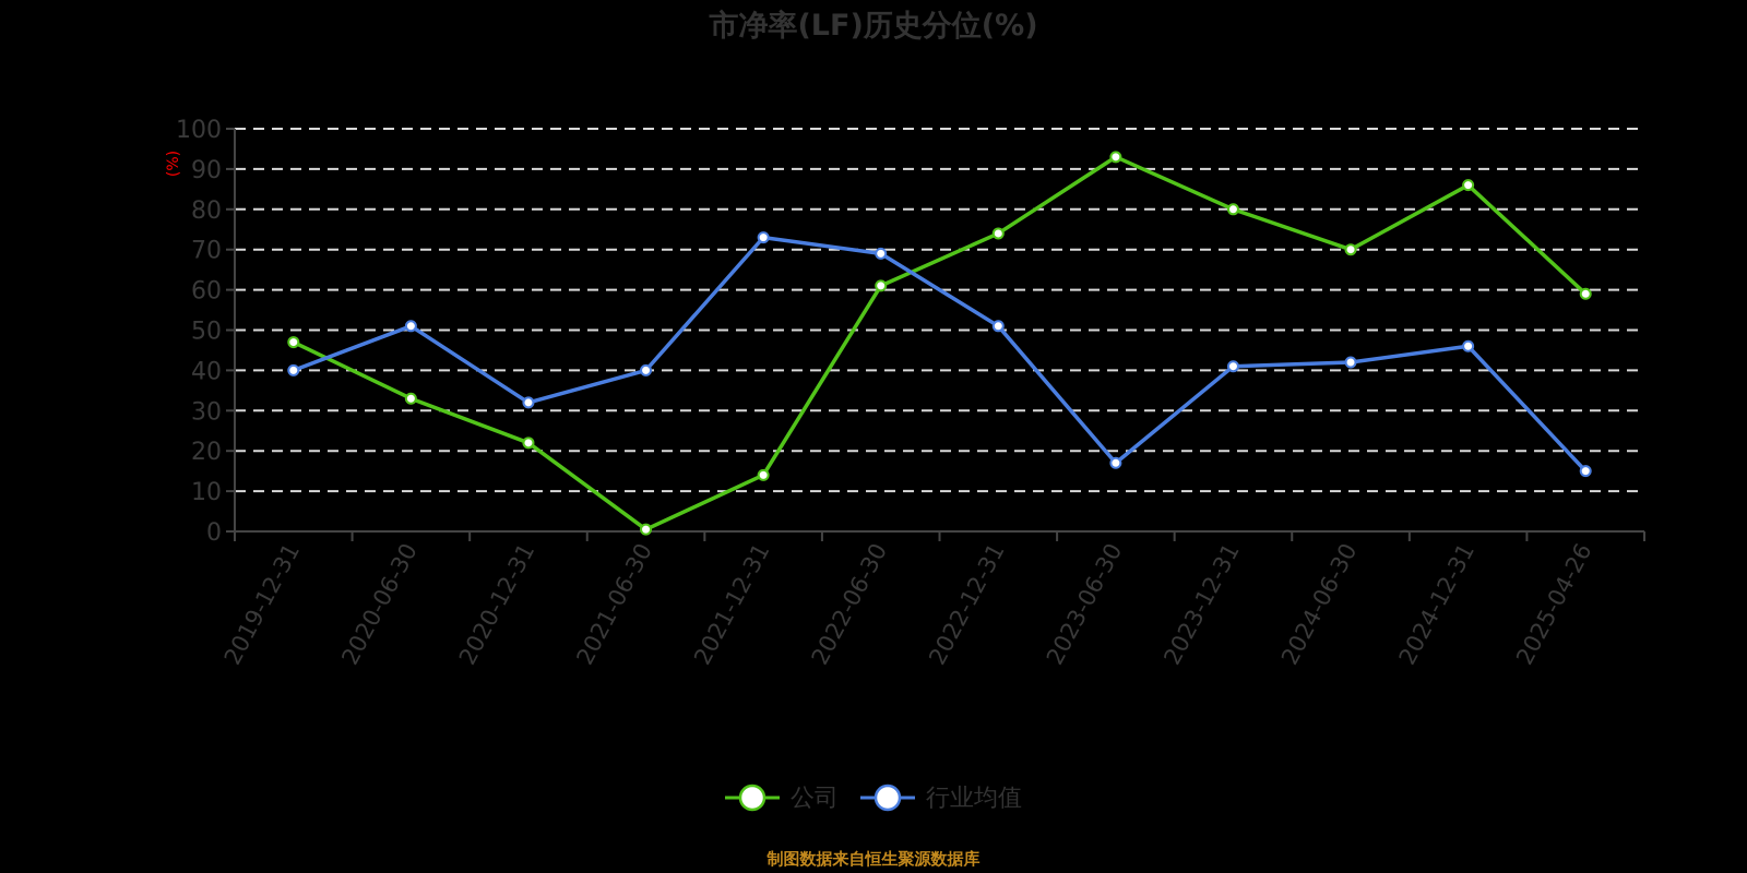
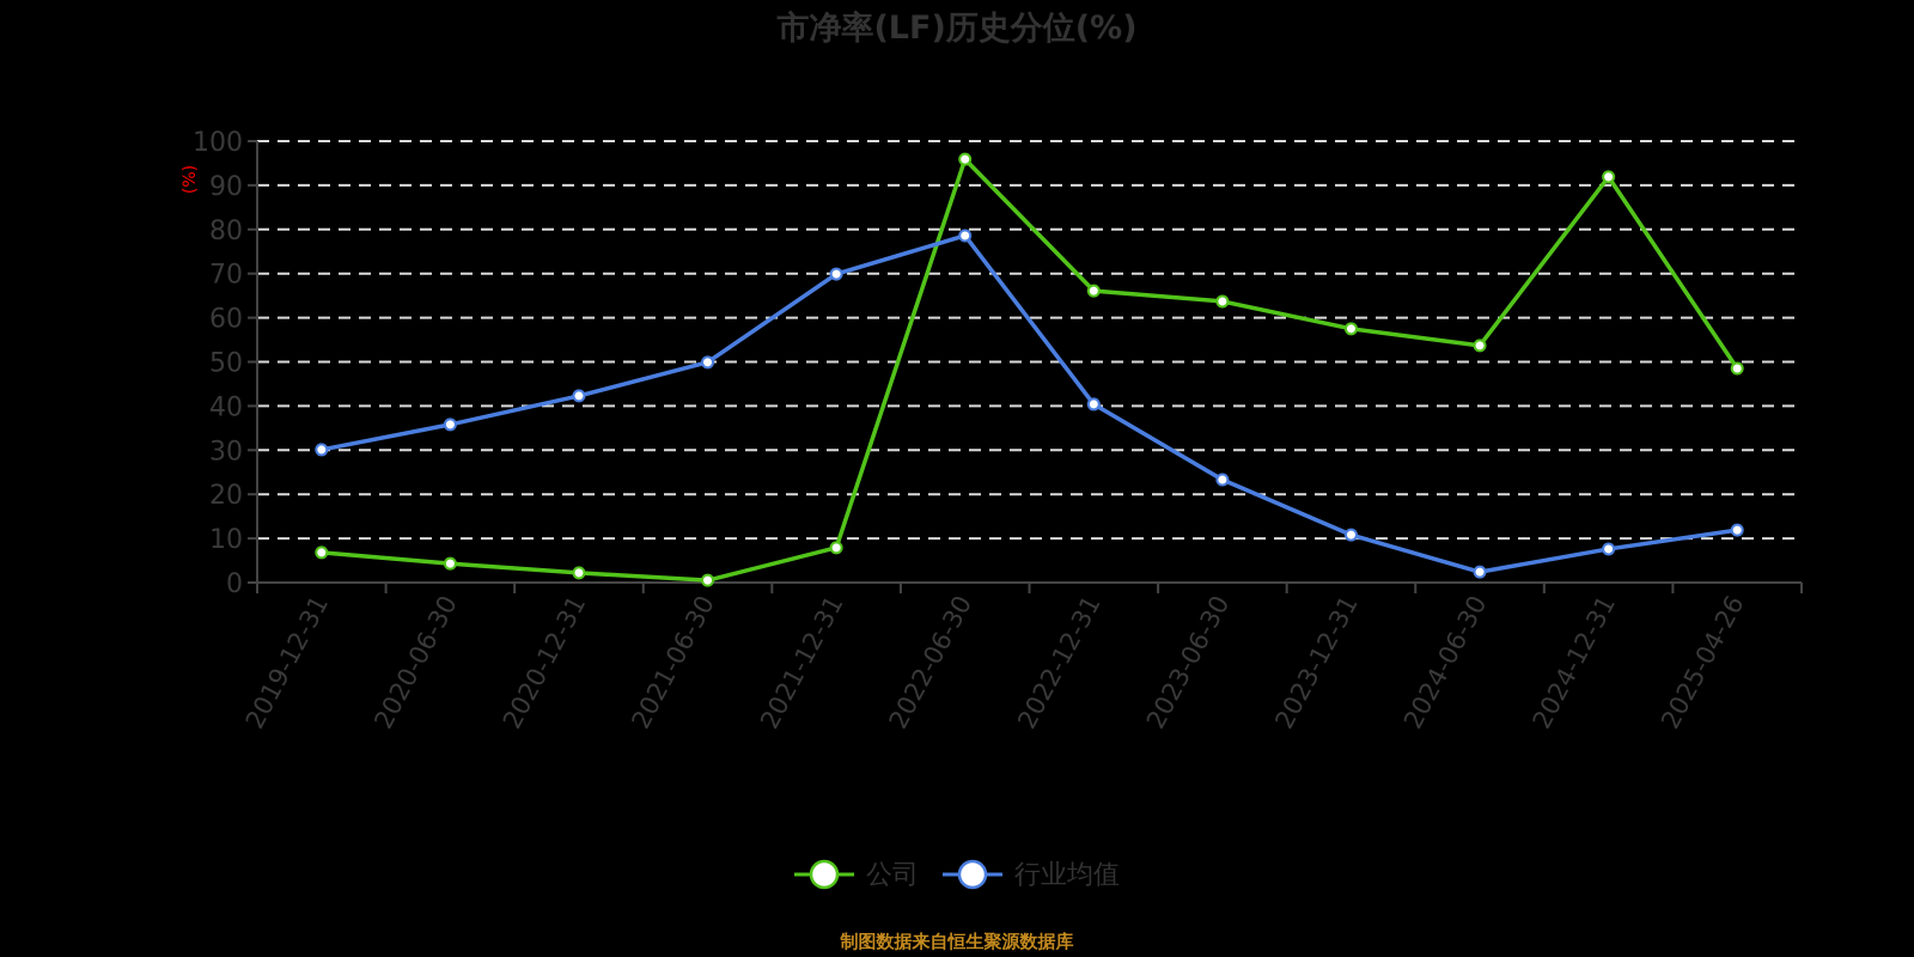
公司/2019-12-31: 47 -> 7
行业均值/2019-12-31: 40 -> 30
公司/2020-06-30: 33 -> 4
行业均值/2020-06-30: 51 -> 36
公司/2020-12-31: 22 -> 2
行业均值/2020-12-31: 32 -> 42
行业均值/2021-06-30: 40 -> 50
公司/2021-12-31: 14 -> 8
行业均值/2021-12-31: 73 -> 70
公司/2022-06-30: 61 -> 96
行业均值/2022-06-30: 69 -> 79
公司/2022-12-31: 74 -> 66
行业均值/2022-12-31: 51 -> 40
公司/2023-06-30: 93 -> 64
行业均值/2023-06-30: 17 -> 23
公司/2023-12-31: 80 -> 58
行业均值/2023-12-31: 41 -> 11
公司/2024-06-30: 70 -> 54
行业均值/2024-06-30: 42 -> 2
公司/2024-12-31: 86 -> 92
行业均值/2024-12-31: 46 -> 8
公司/2025-04-26: 59 -> 48
行业均值/2025-04-26: 15 -> 12
